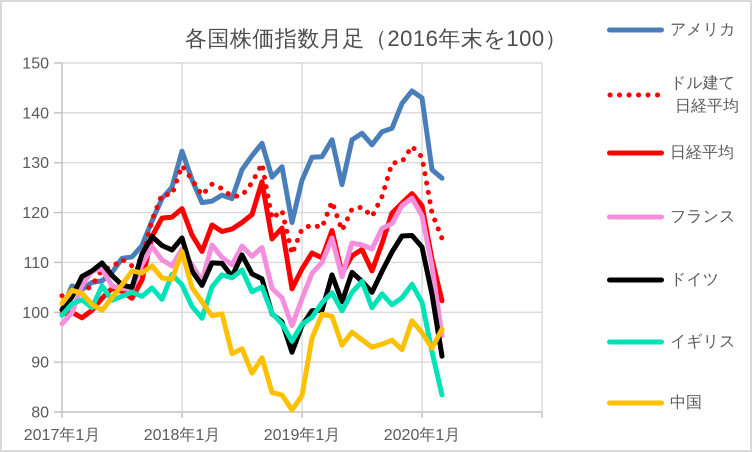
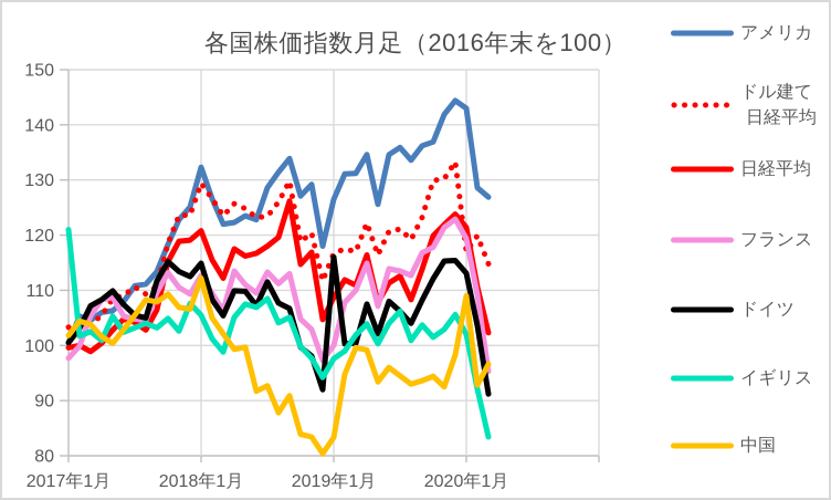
イギリス/2017年1月: 99 -> 121
フランス/2019年1月: 103 -> 100
ドイツ/2019年1月: 97 -> 116
ドル建て日経平均/2020年1月: 131 -> 117
中国/2020年1月: 96 -> 109
